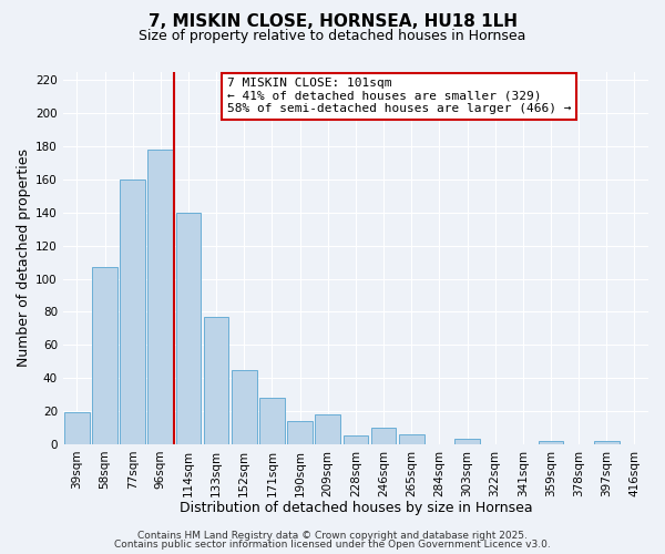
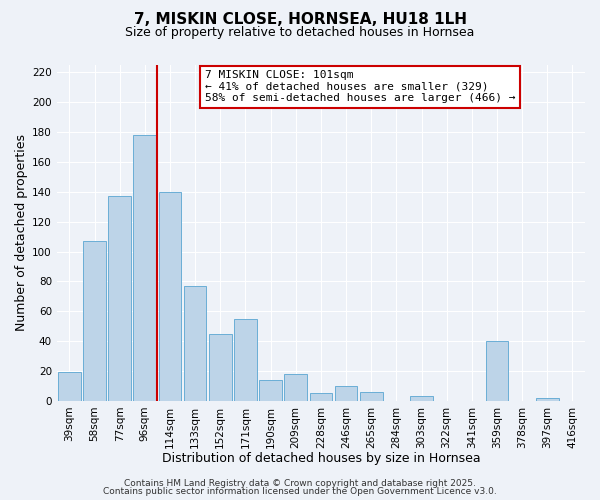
77sqm: 160 -> 137
171sqm: 28 -> 55
359sqm: 2 -> 40
